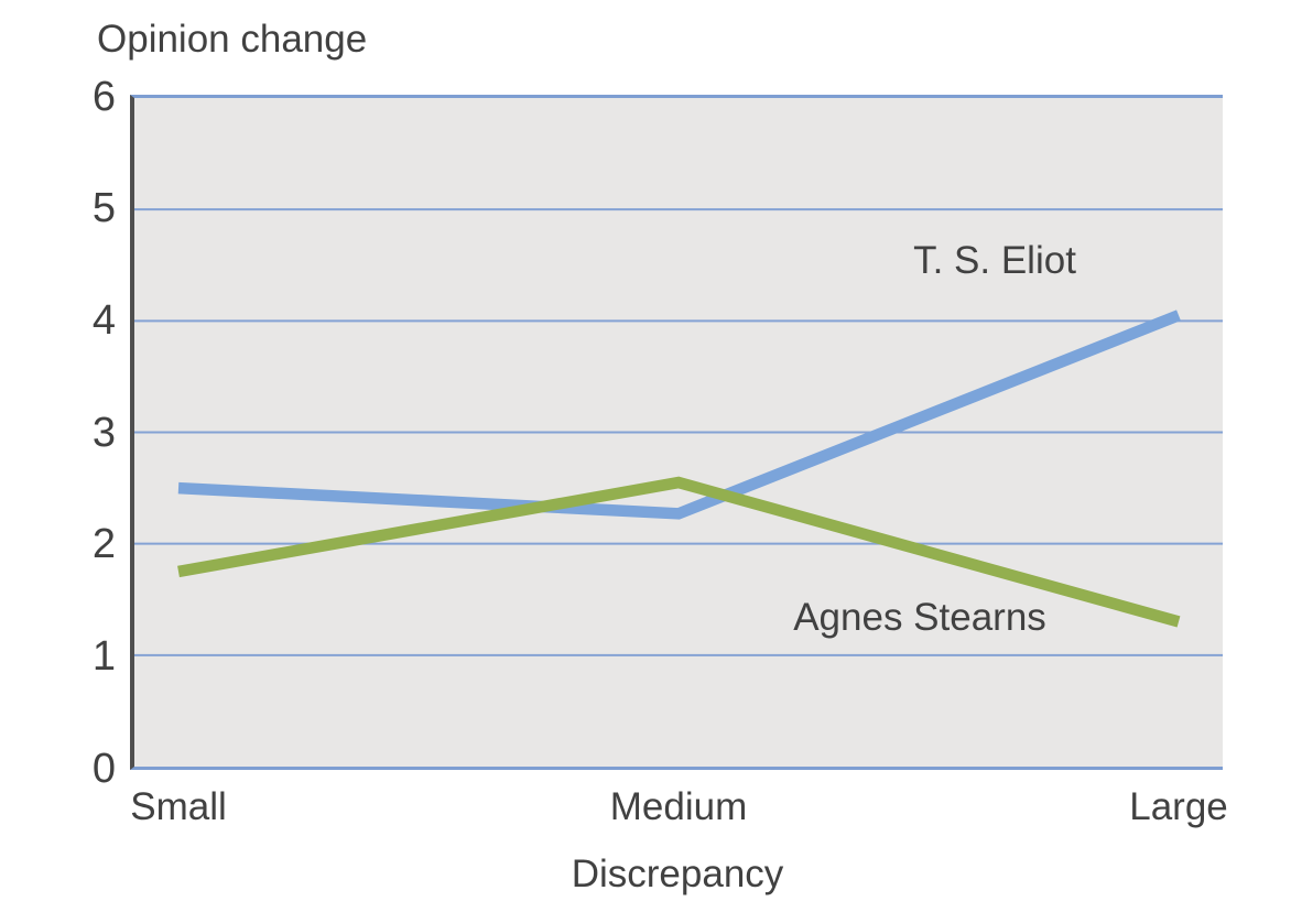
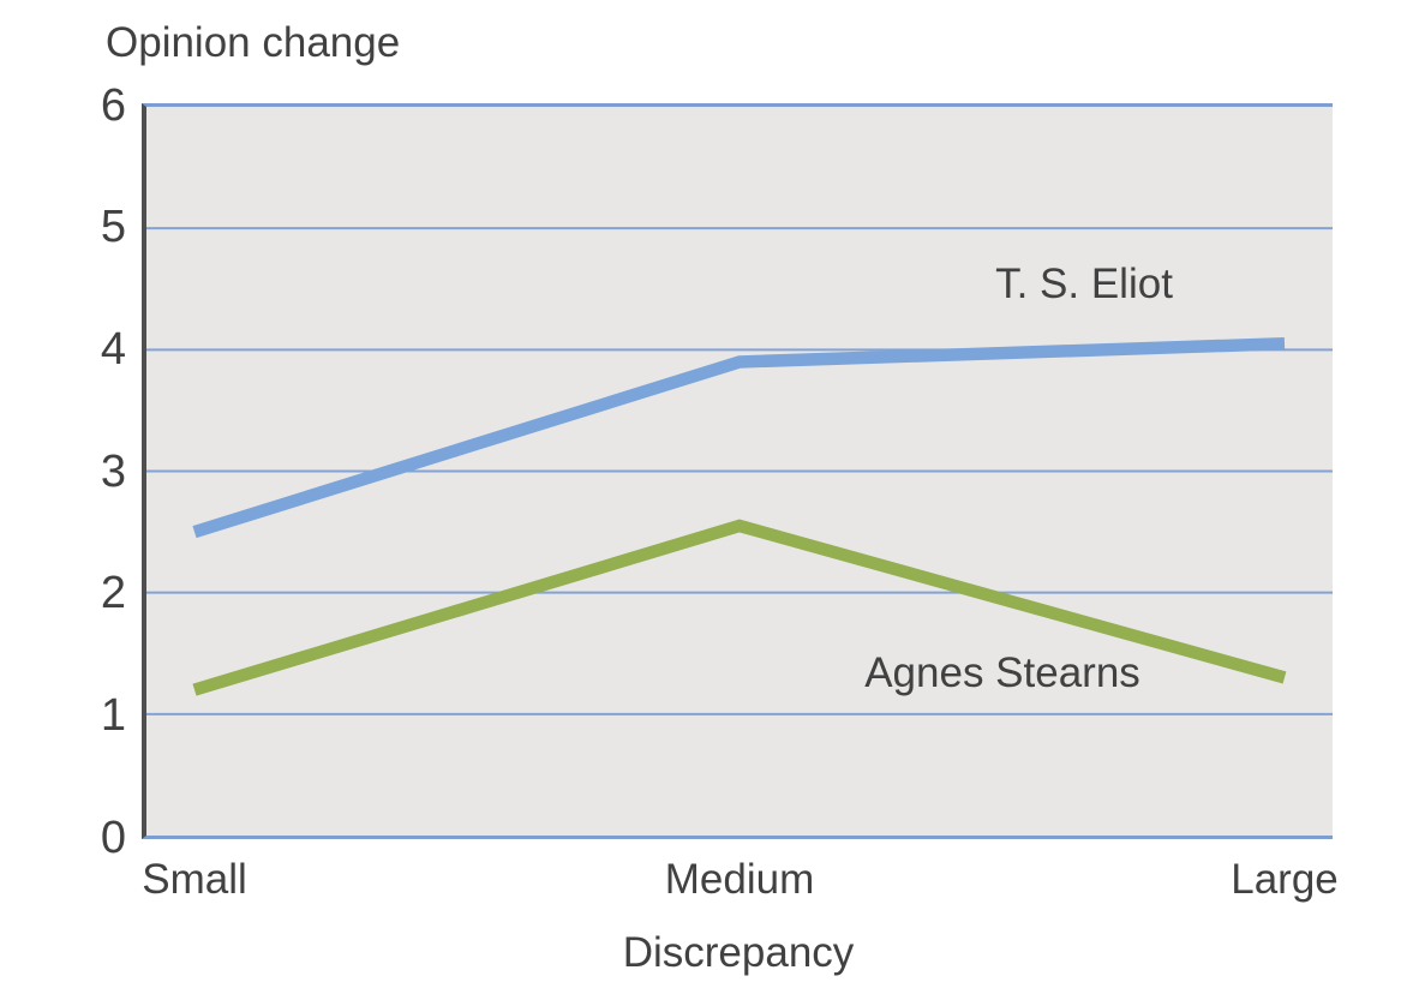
Agnes Stearns/Small: 1.75 -> 1.20
T. S. Eliot/Medium: 2.27 -> 3.90
